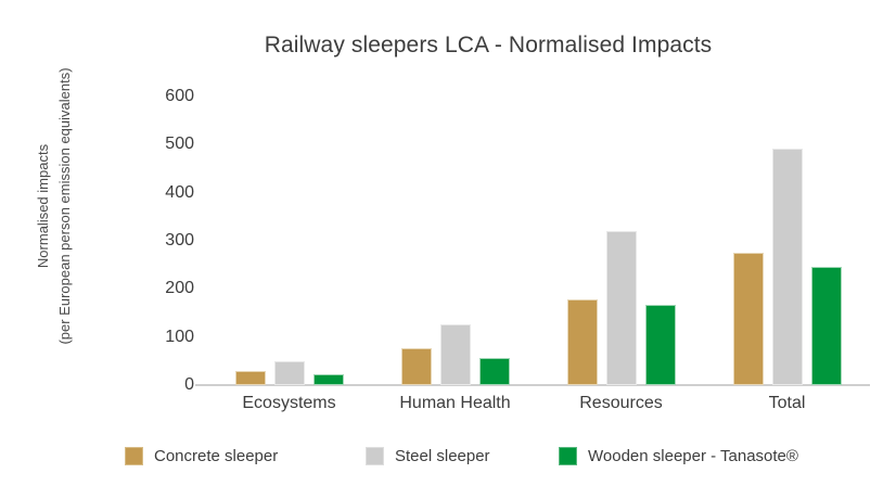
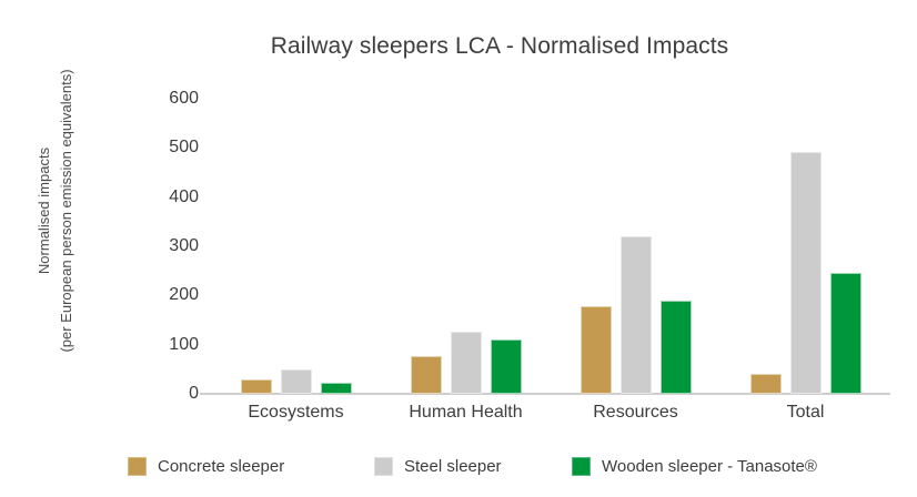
Wooden sleeper - Tanasote®/Human Health: 60 -> 110
Wooden sleeper - Tanasote®/Resources: 170 -> 190
Concrete sleeper/Total: 280 -> 40
